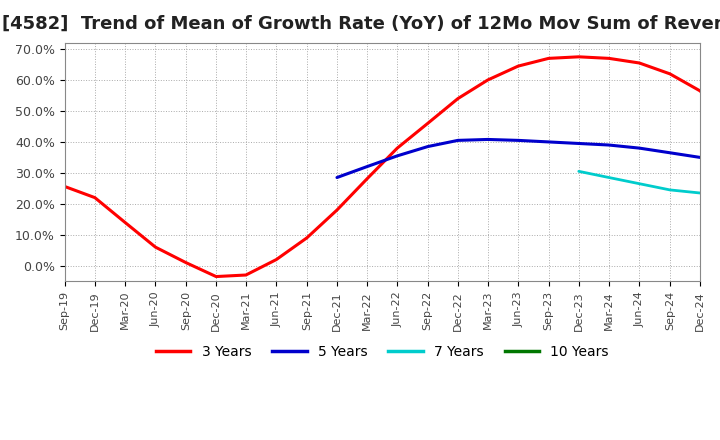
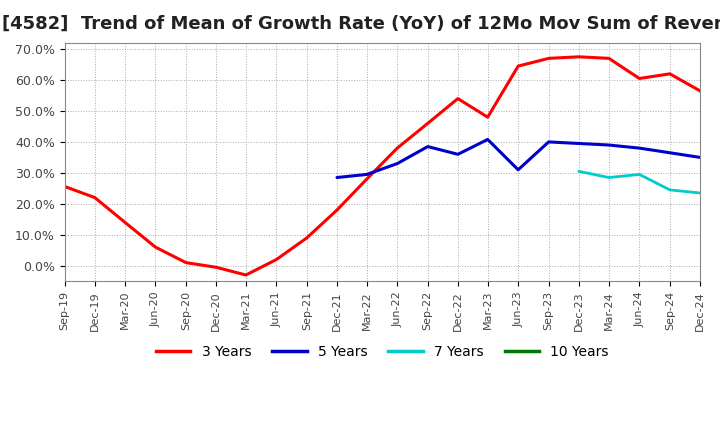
3 Years/Dec-20: -3.5% -> -0.5%
5 Years/Mar-22: 32.0% -> 29.5%
5 Years/Jun-22: 35.5% -> 33.0%
5 Years/Dec-22: 40.5% -> 36.0%
3 Years/Mar-23: 60.0% -> 48.0%
5 Years/Jun-23: 40.5% -> 31.0%
3 Years/Jun-24: 65.5% -> 60.5%
7 Years/Jun-24: 26.5% -> 29.5%
